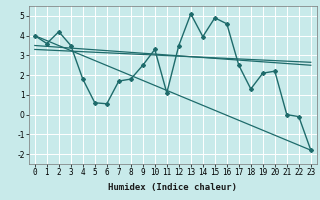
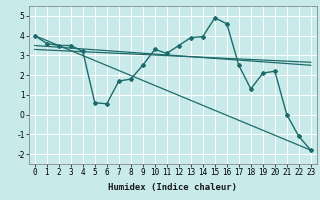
2: 4.2 -> 3.5
4: 1.8 -> 3.2
11: 1.1 -> 3.1
13: 5.1 -> 3.9
22: -0.1 -> -1.1
